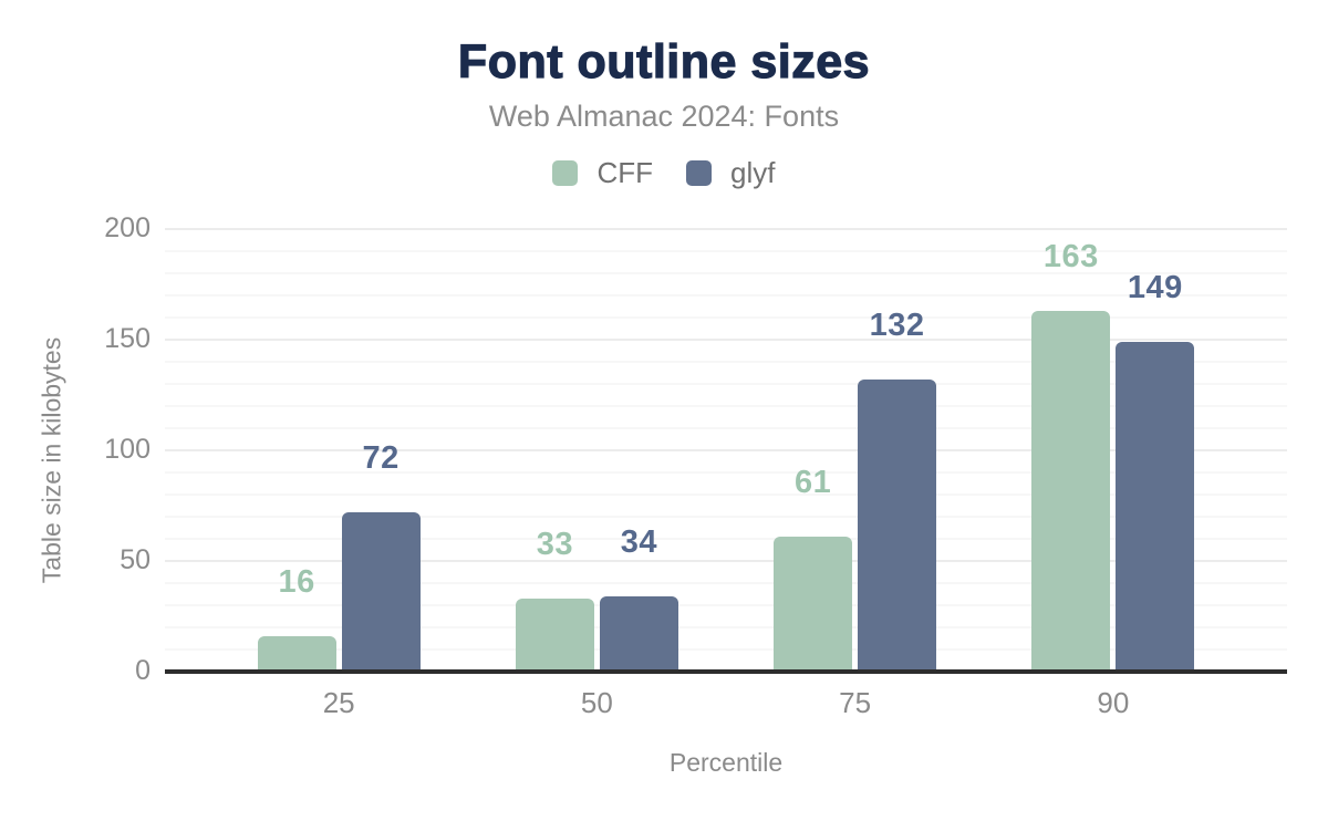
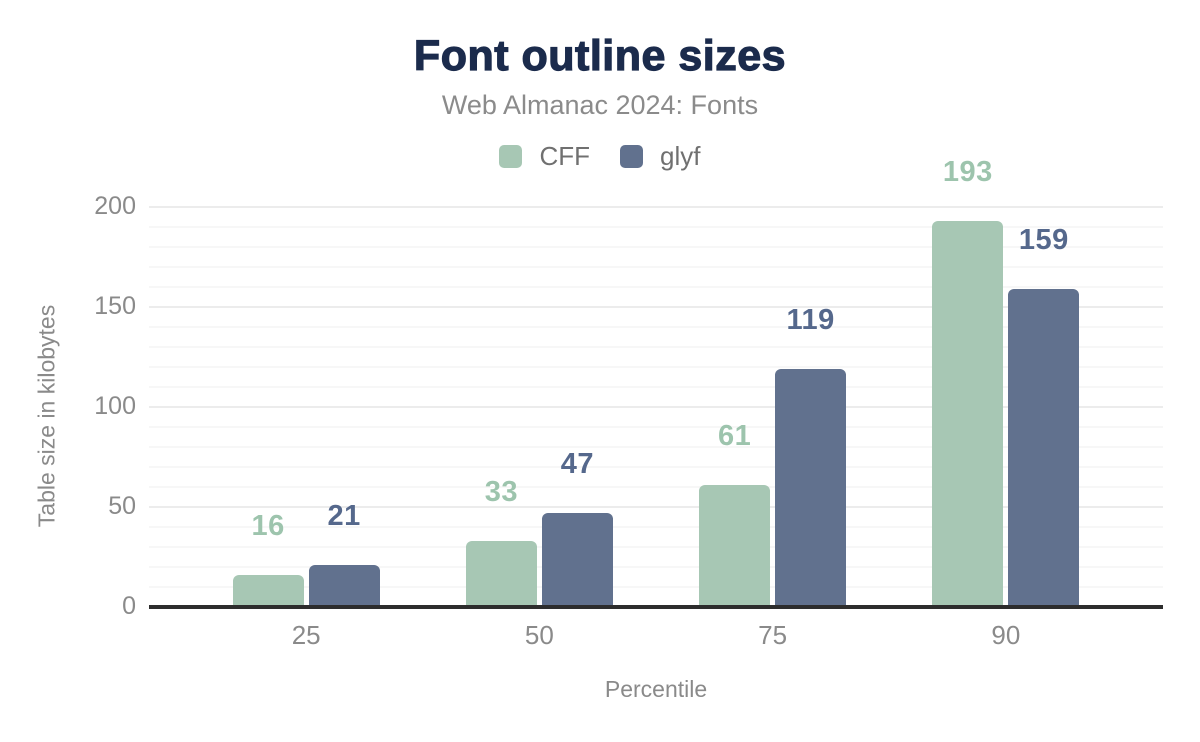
glyf/25: 72 -> 21
glyf/50: 34 -> 47
glyf/75: 132 -> 119
CFF/90: 163 -> 193
glyf/90: 149 -> 159
